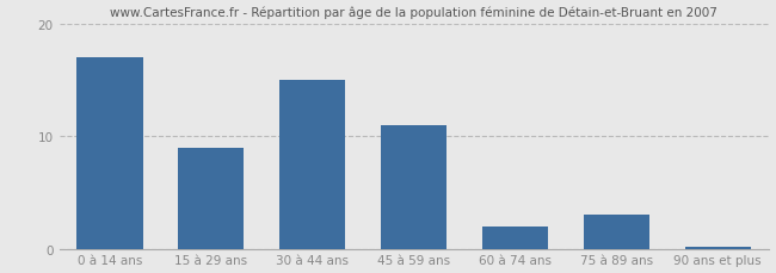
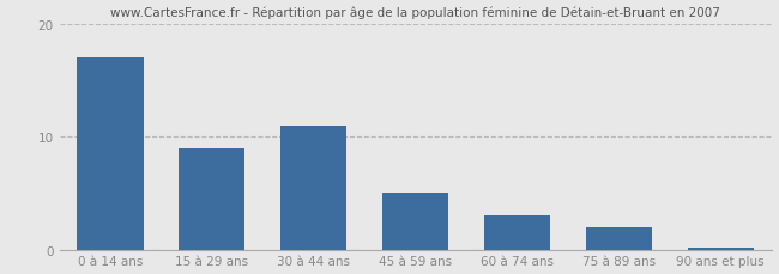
30 à 44 ans: 15.0 -> 11.0
45 à 59 ans: 11.0 -> 5.0
60 à 74 ans: 2.0 -> 3.0
75 à 89 ans: 3.0 -> 2.0
